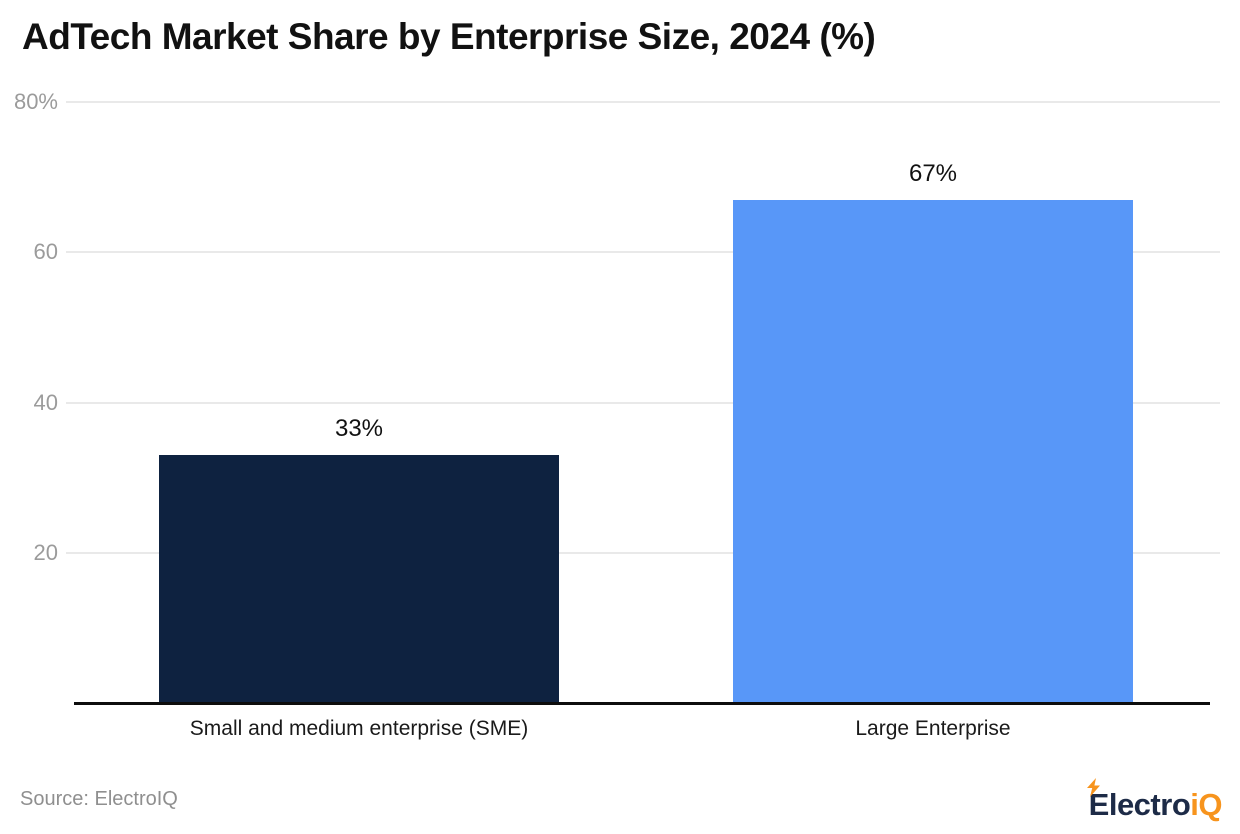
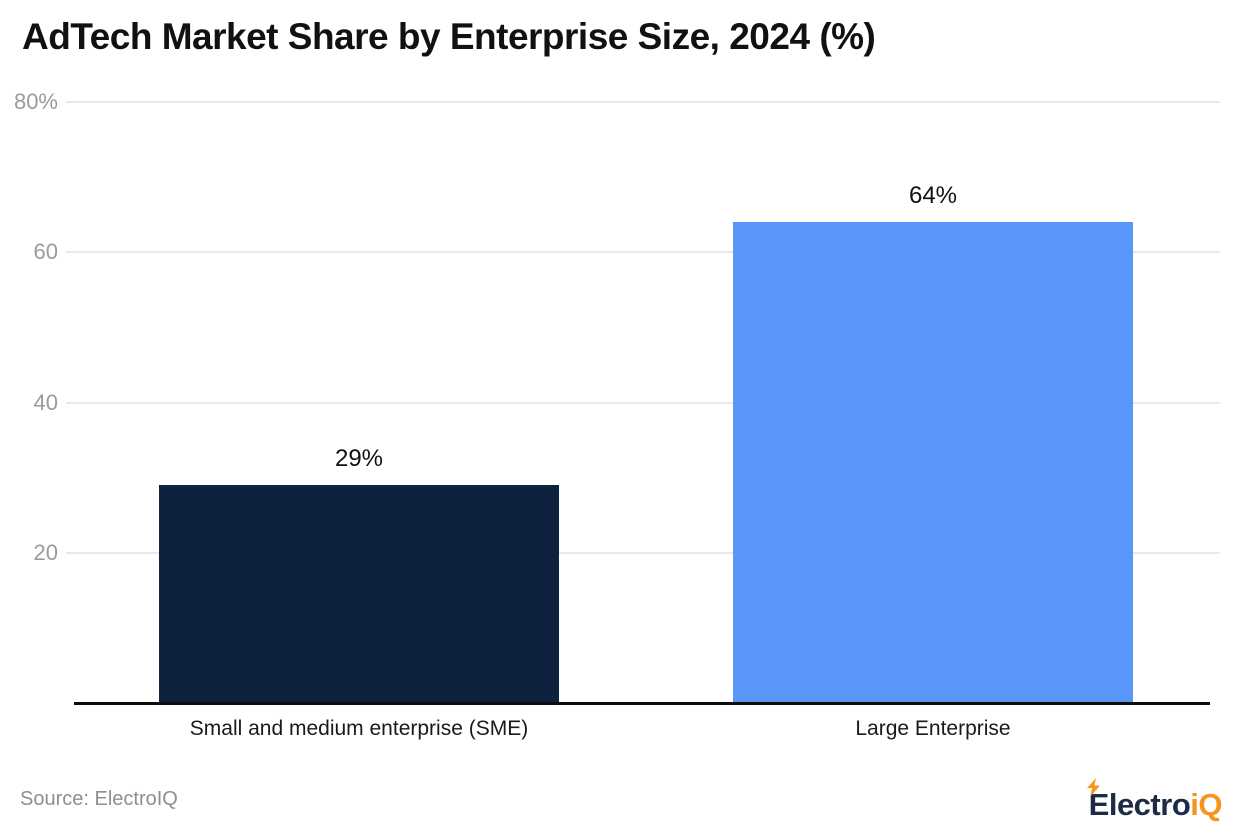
Small and medium enterprise (SME): 33% -> 29%
Large Enterprise: 67% -> 64%
